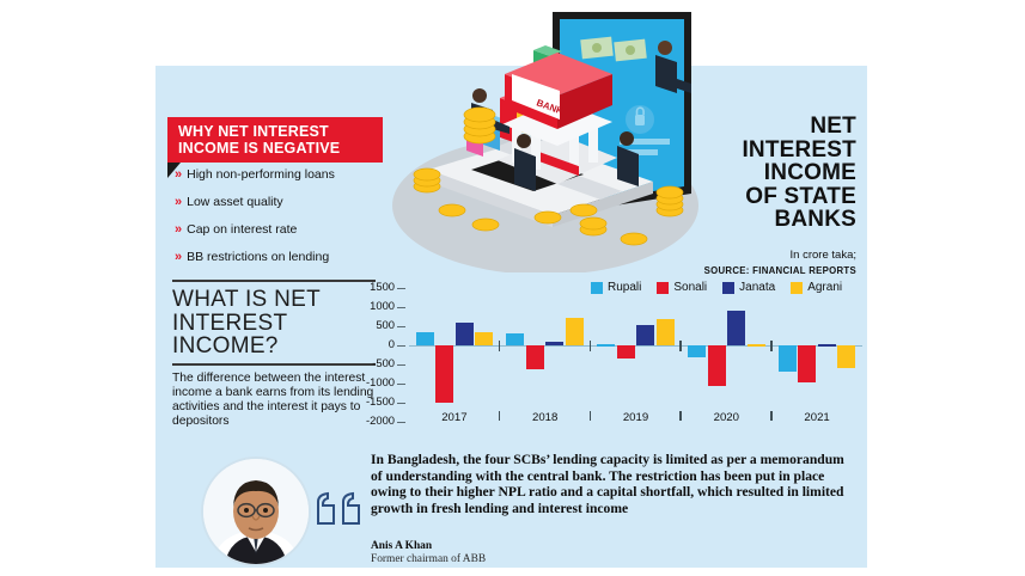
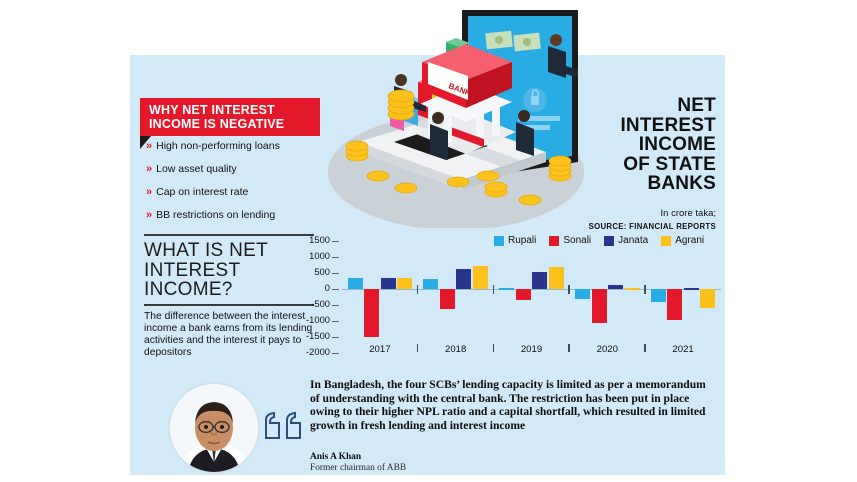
Janata/2017: 600 -> 300
Janata/2018: 100 -> 600
Janata/2020: 900 -> 100
Rupali/2021: -700 -> -400
